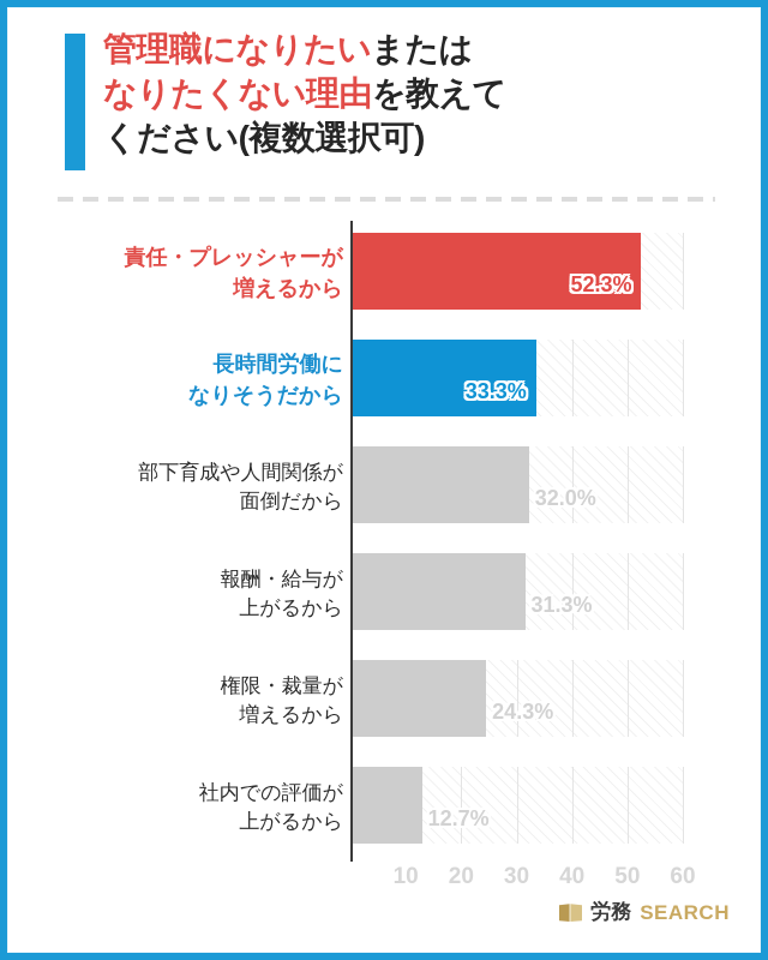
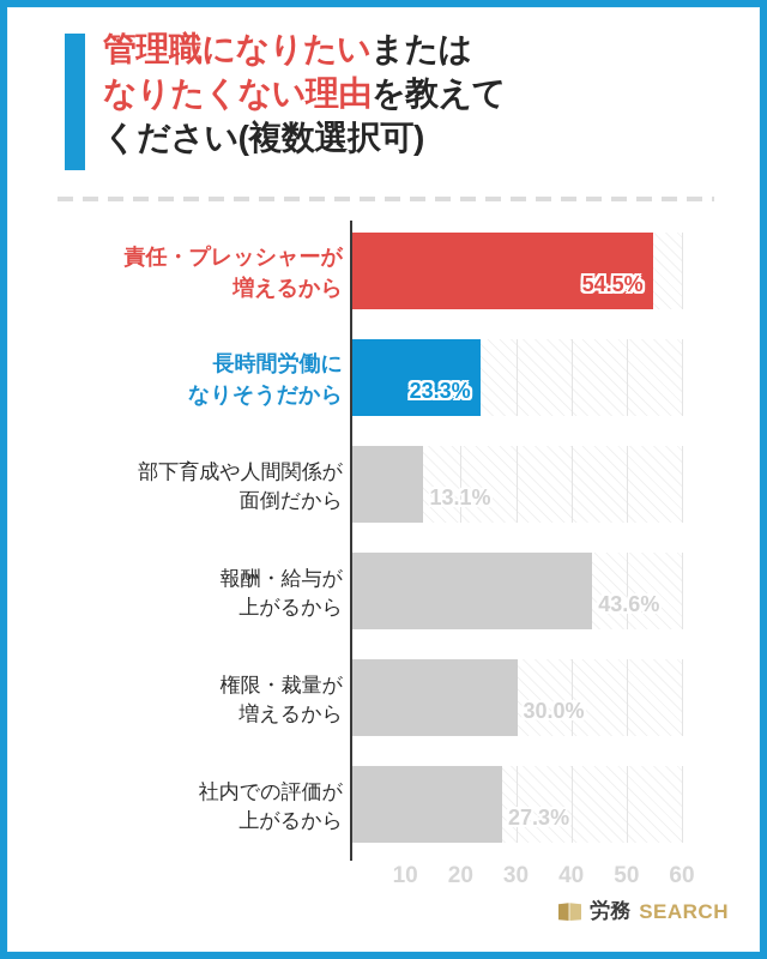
責任・プレッシャーが 増えるから: 52.3% -> 54.5%
長時間労働に なりそうだから: 33.3% -> 23.3%
部下育成や人間関係が 面倒だから: 32.0% -> 13.1%
報酬・給与が 上がるから: 31.3% -> 43.6%
権限・裁量が 増えるから: 24.3% -> 30.0%
社内での評価が 上がるから: 12.7% -> 27.3%
